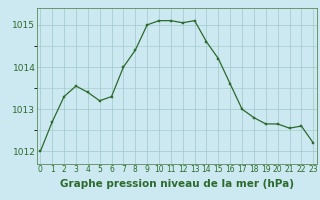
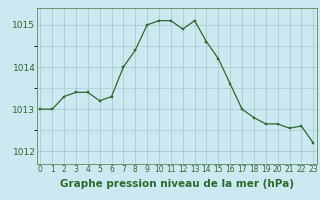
0: 1012.00 -> 1013.00
1: 1012.70 -> 1013.00
3: 1013.55 -> 1013.40
12: 1015.05 -> 1014.90
